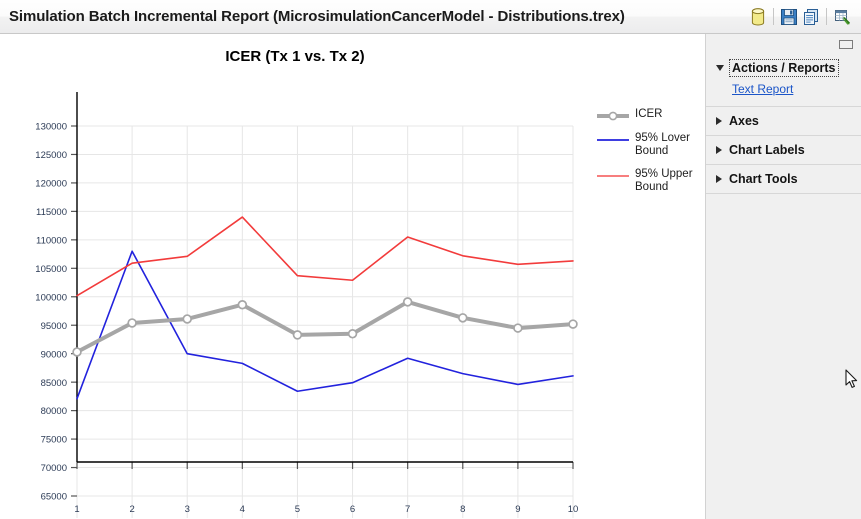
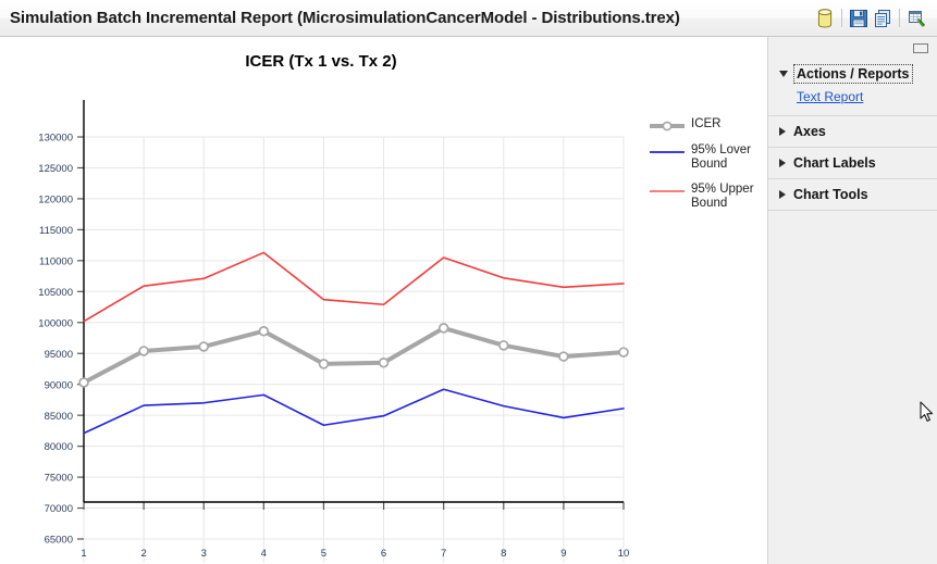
95% Lover Bound/2: 108000 -> 87000
95% Lover Bound/3: 90000 -> 87000
95% Upper Bound/4: 114000 -> 111000
